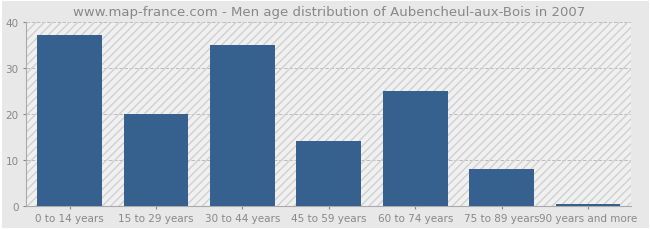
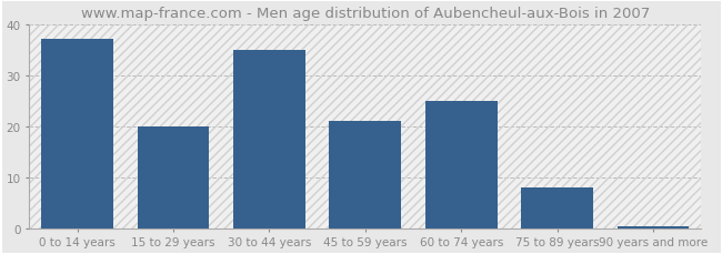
45 to 59 years: 14.0 -> 21.0
